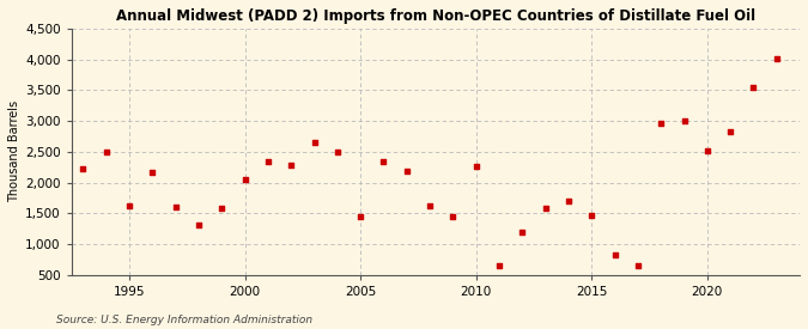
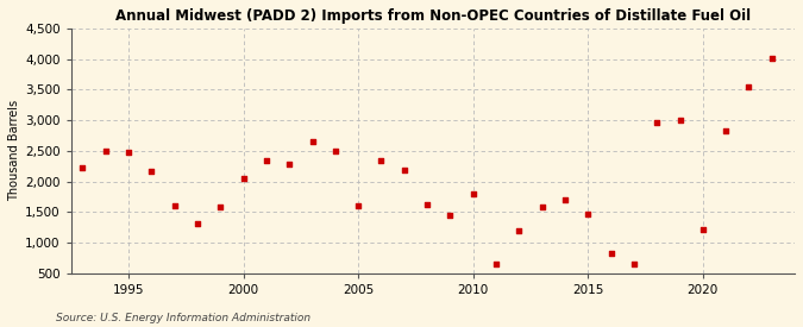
1995: 1,630 -> 2,480
2005: 1,450 -> 1,600
2010: 2,270 -> 1,800
2020: 2,510 -> 1,220
